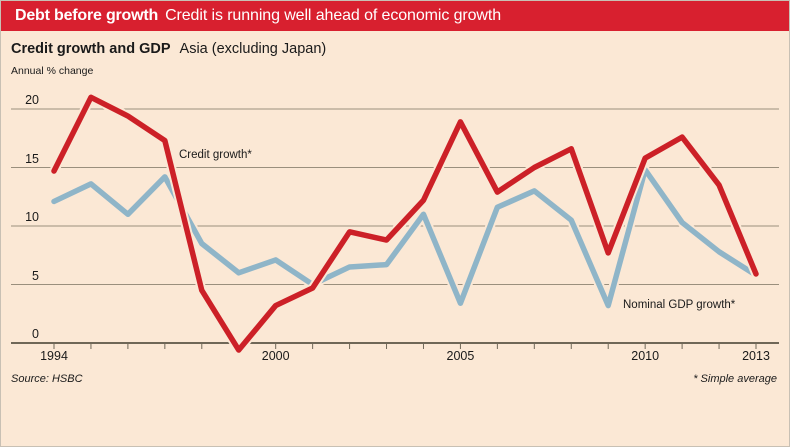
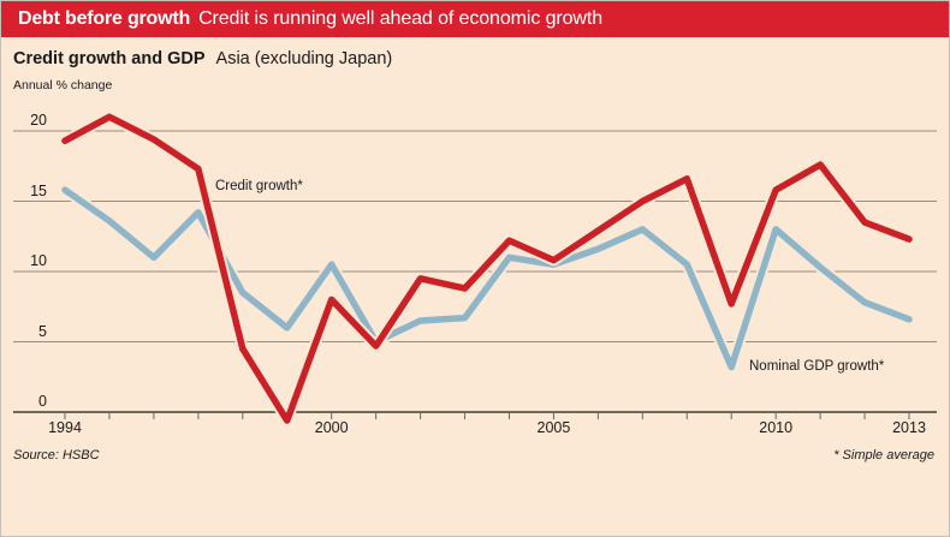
Credit growth*/1994: 14.7 -> 19.3
Nominal GDP growth*/1994: 12.1 -> 15.8
Credit growth*/2000: 3.2 -> 8.0
Nominal GDP growth*/2000: 7.1 -> 10.5
Credit growth*/2005: 18.9 -> 10.8
Nominal GDP growth*/2005: 3.4 -> 10.5
Nominal GDP growth*/2010: 14.8 -> 13.0
Credit growth*/2013: 5.9 -> 12.3
Nominal GDP growth*/2013: 5.8 -> 6.6
